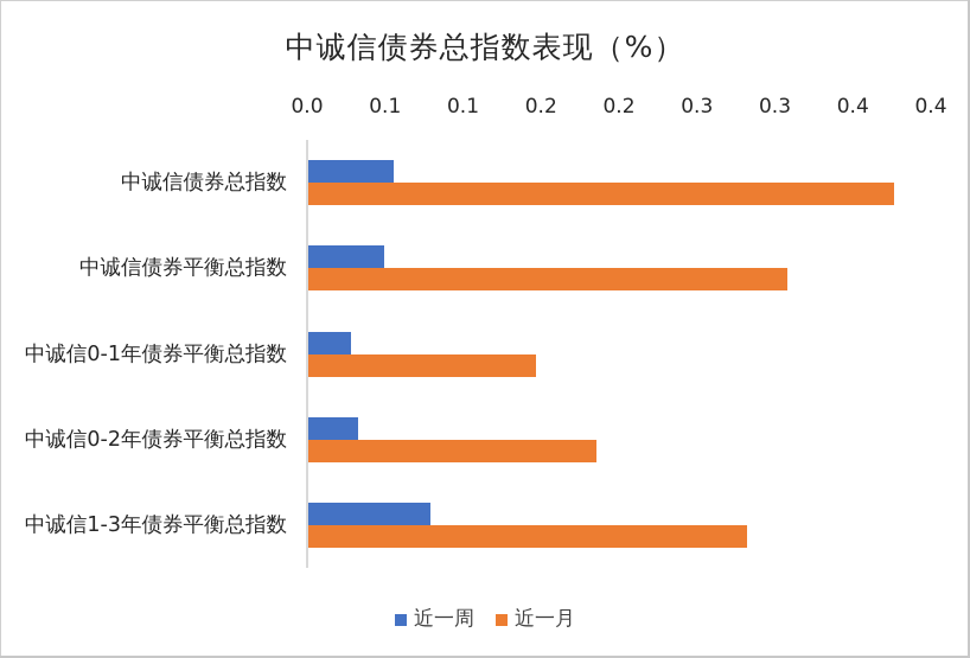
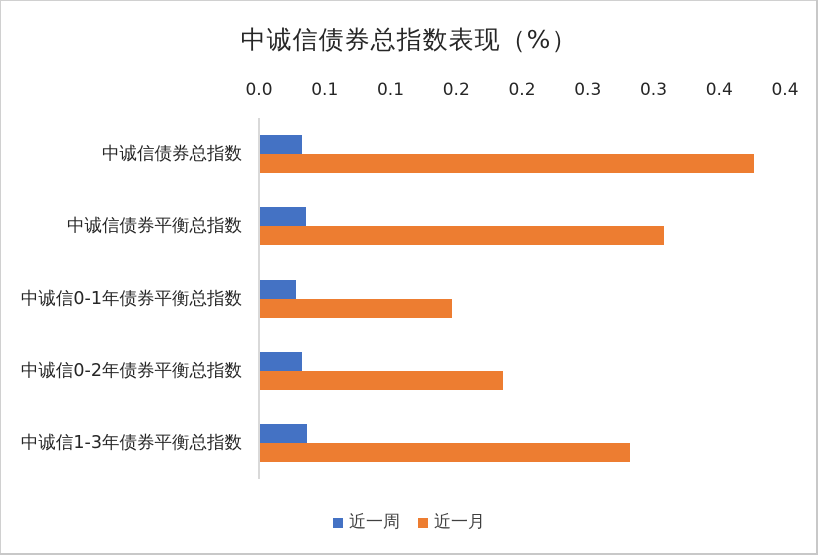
近一周/中诚信债券总指数: 0.055 -> 0.032
近一周/中诚信债券平衡总指数: 0.049 -> 0.035
近一周/中诚信1-3年债券平衡总指数: 0.078 -> 0.036
